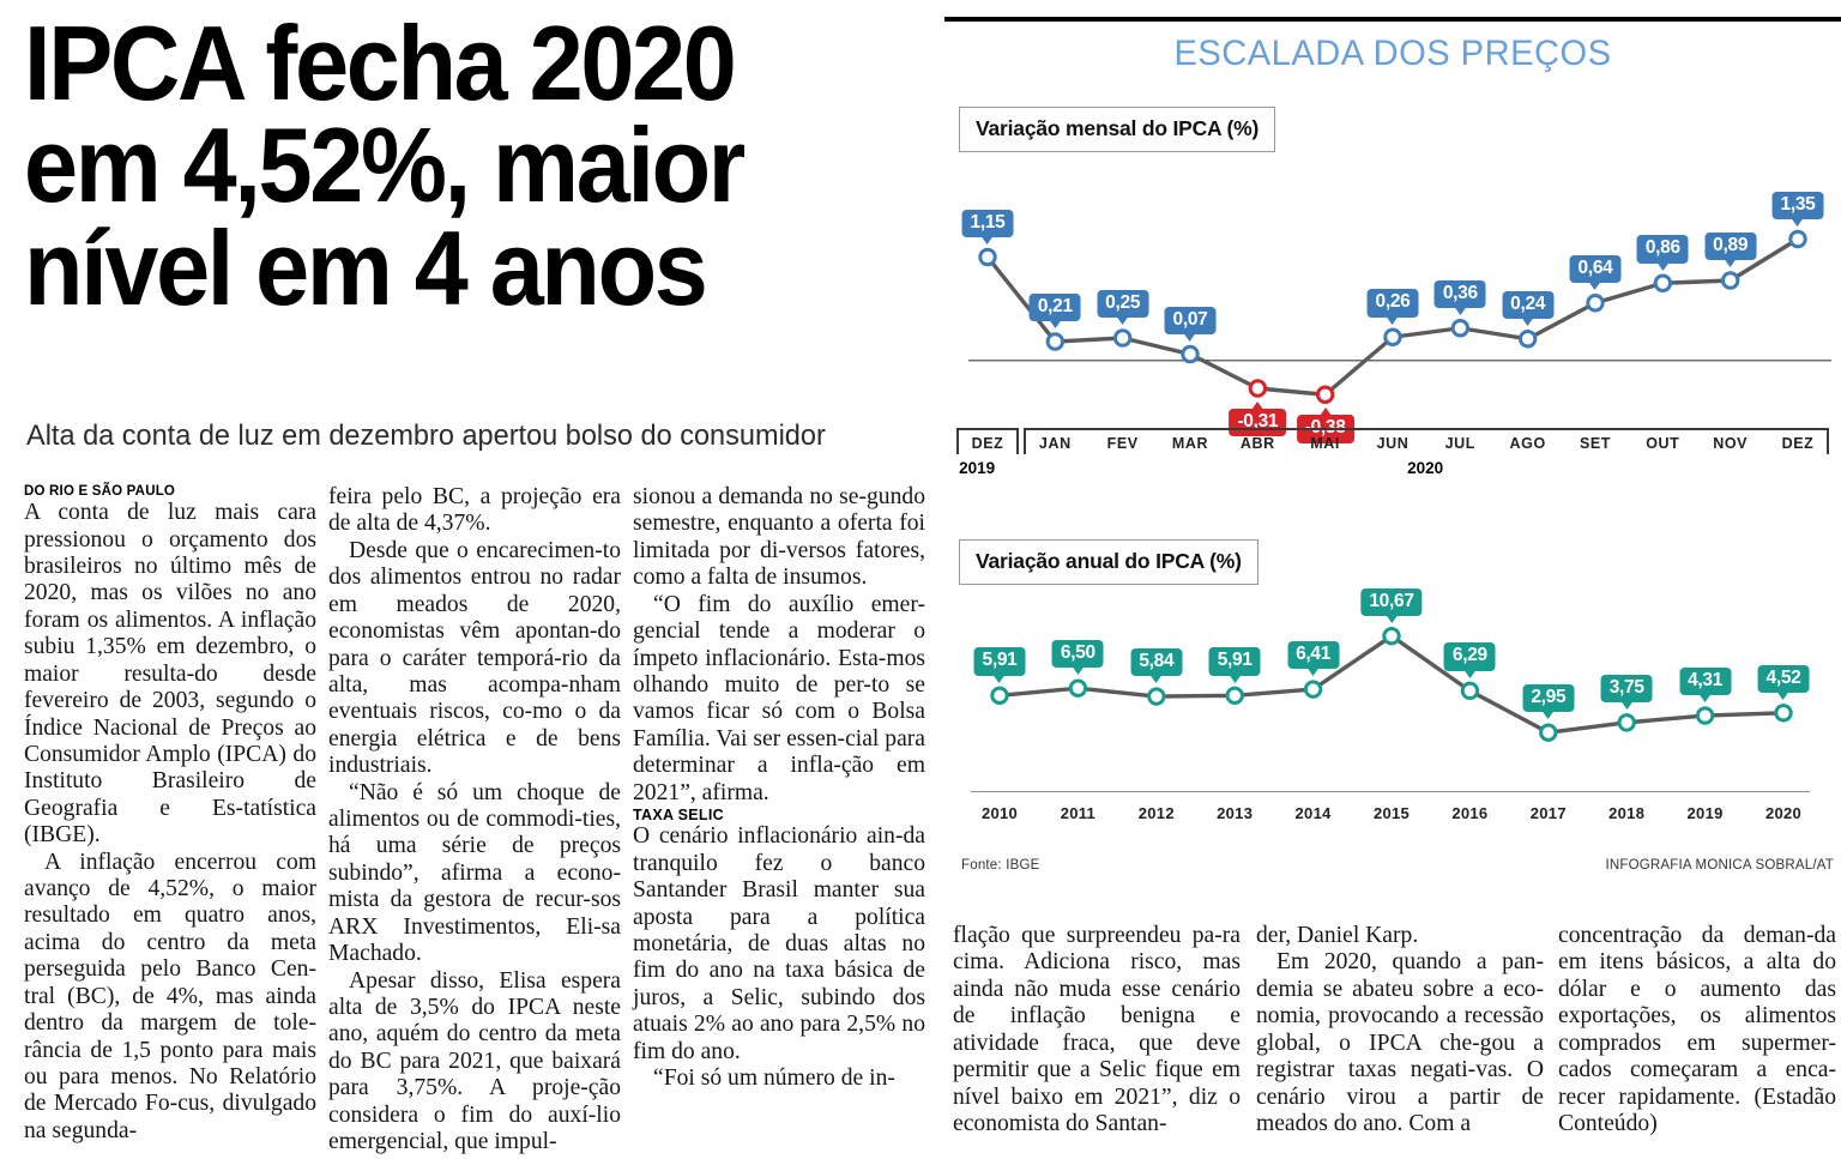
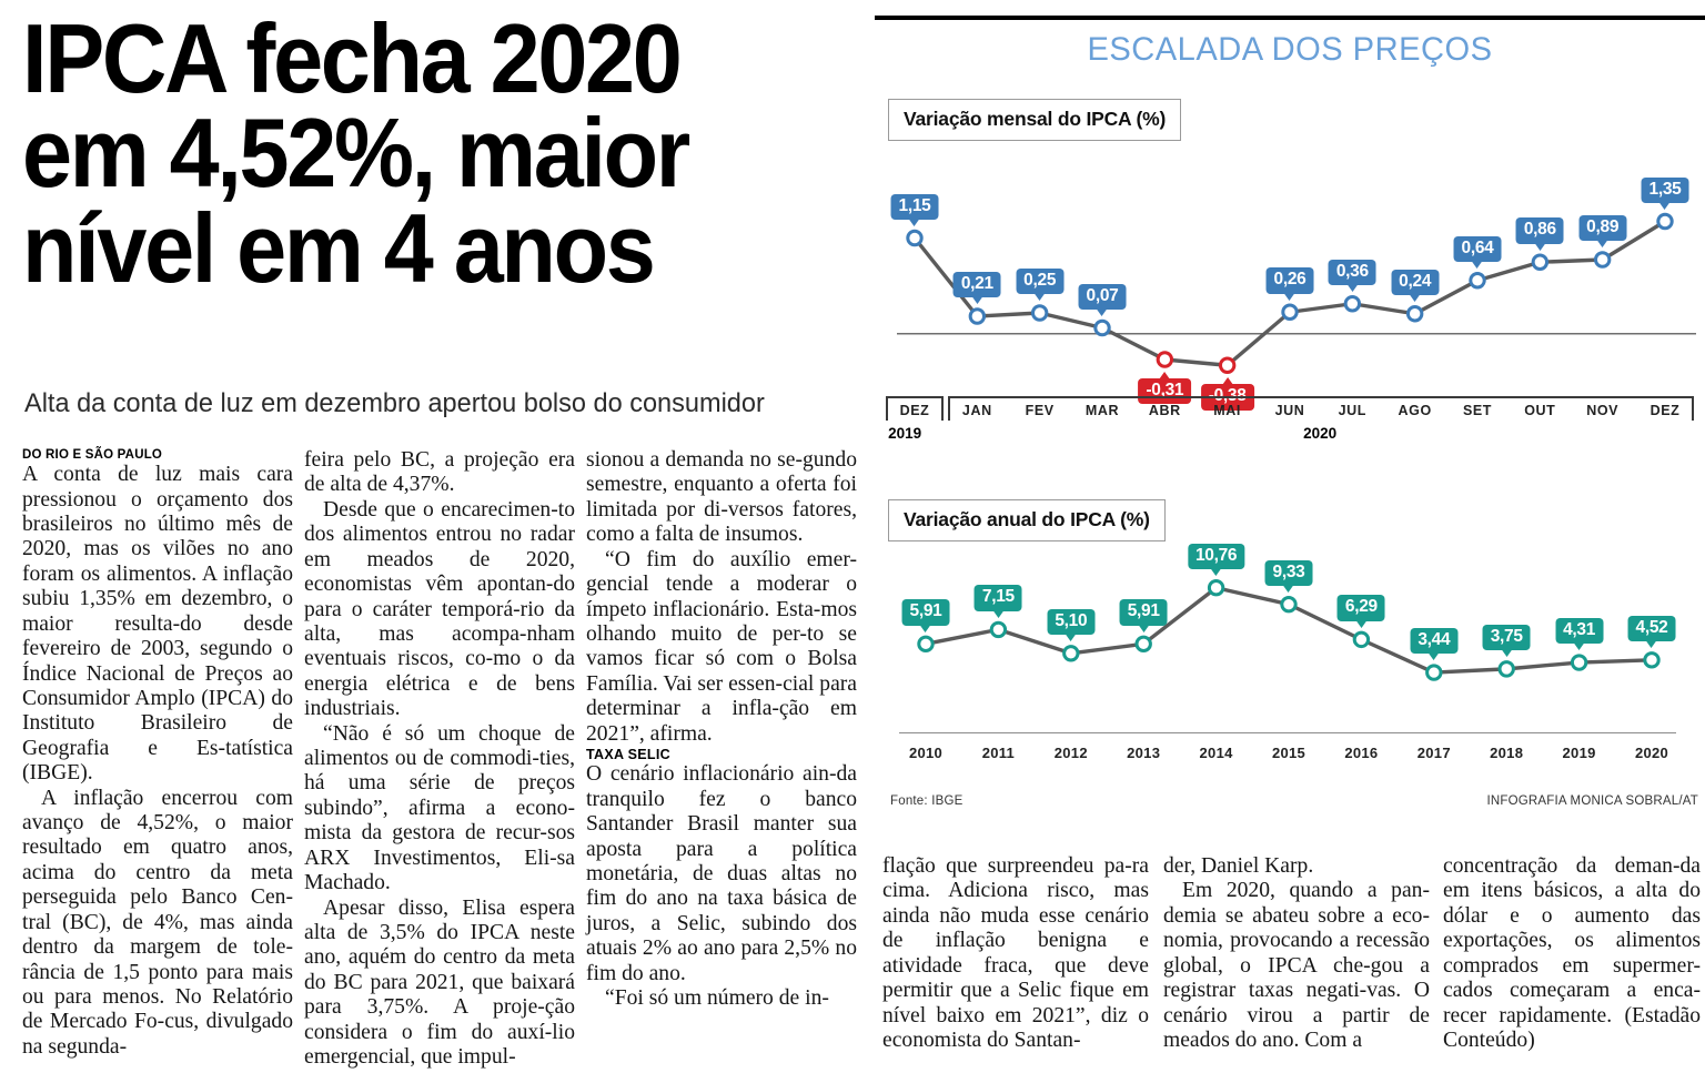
Variação anual do IPCA (%)/2011: 6,50 -> 7,15
Variação anual do IPCA (%)/2012: 5,84 -> 5,10
Variação anual do IPCA (%)/2014: 6,41 -> 10,76
Variação anual do IPCA (%)/2015: 10,67 -> 9,33
Variação anual do IPCA (%)/2017: 2,95 -> 3,44
